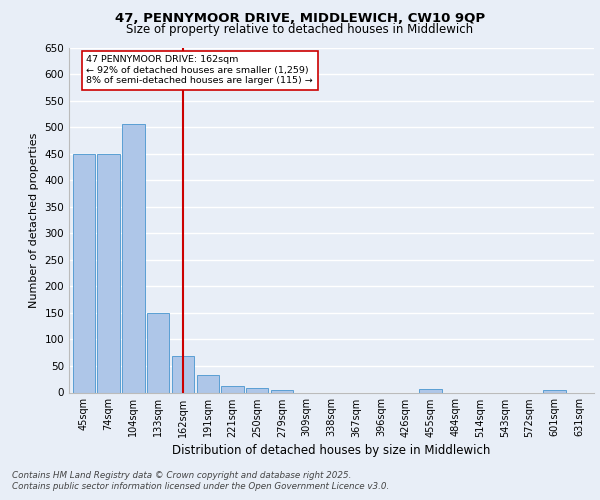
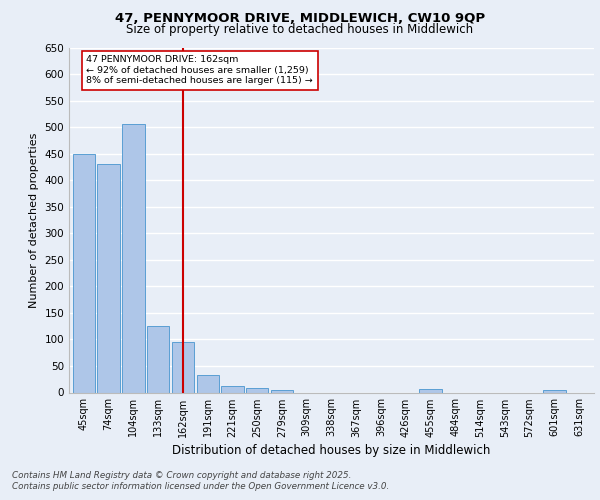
74sqm: 450 -> 430
133sqm: 150 -> 126
162sqm: 68 -> 96
